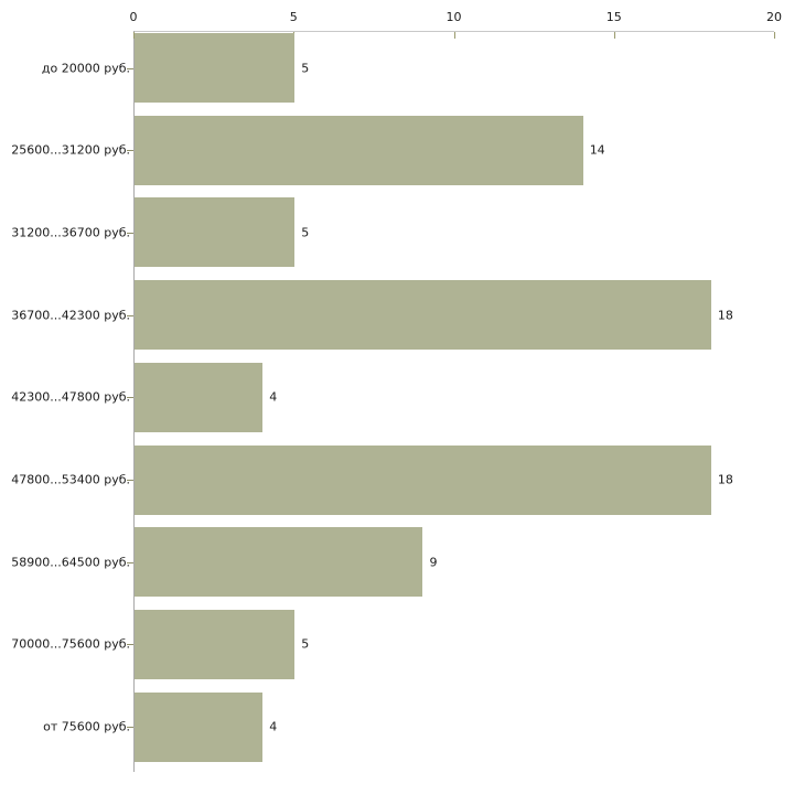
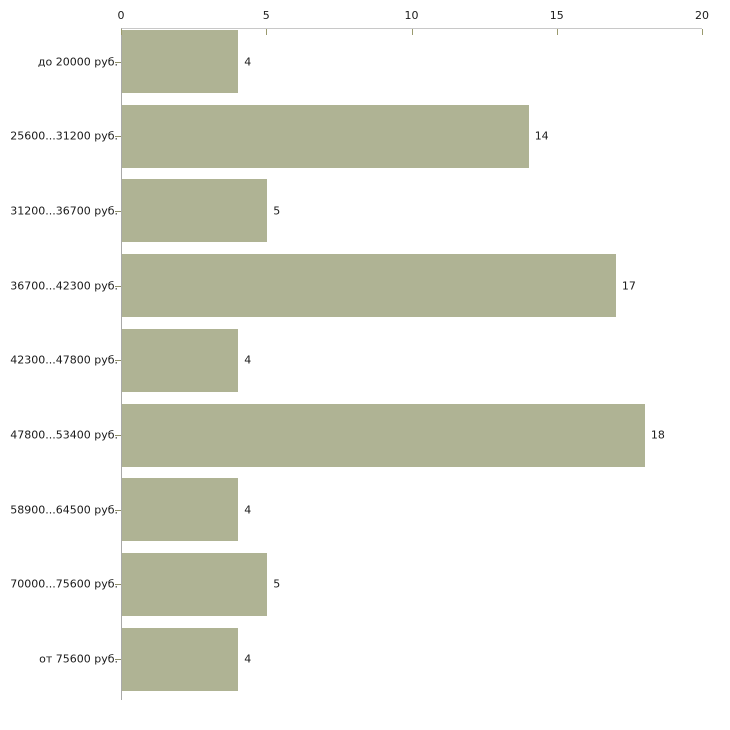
до 20000 руб.: 5 -> 4
36700...42300 руб.: 18 -> 17
58900...64500 руб.: 9 -> 4
